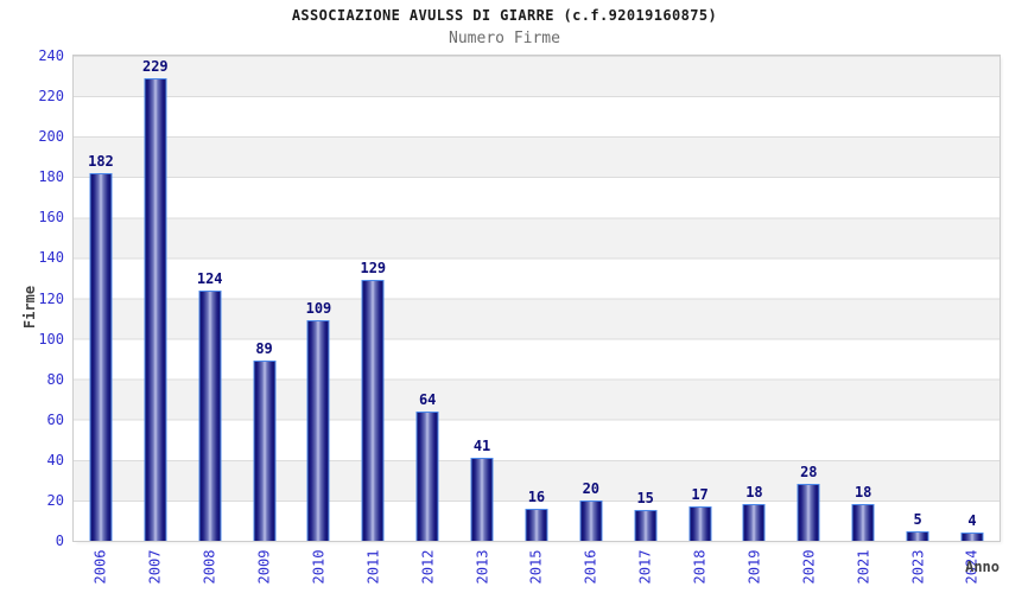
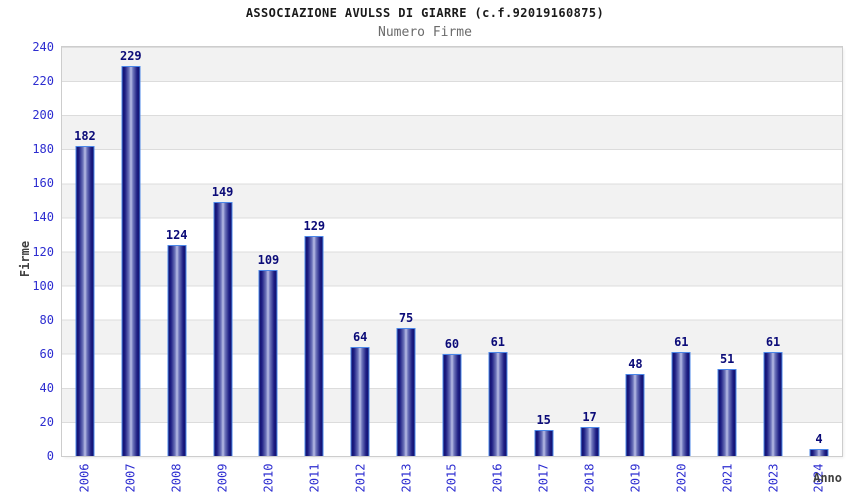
2009: 89 -> 149
2013: 41 -> 75
2015: 16 -> 60
2016: 20 -> 61
2019: 18 -> 48
2020: 28 -> 61
2021: 18 -> 51
2023: 5 -> 61
